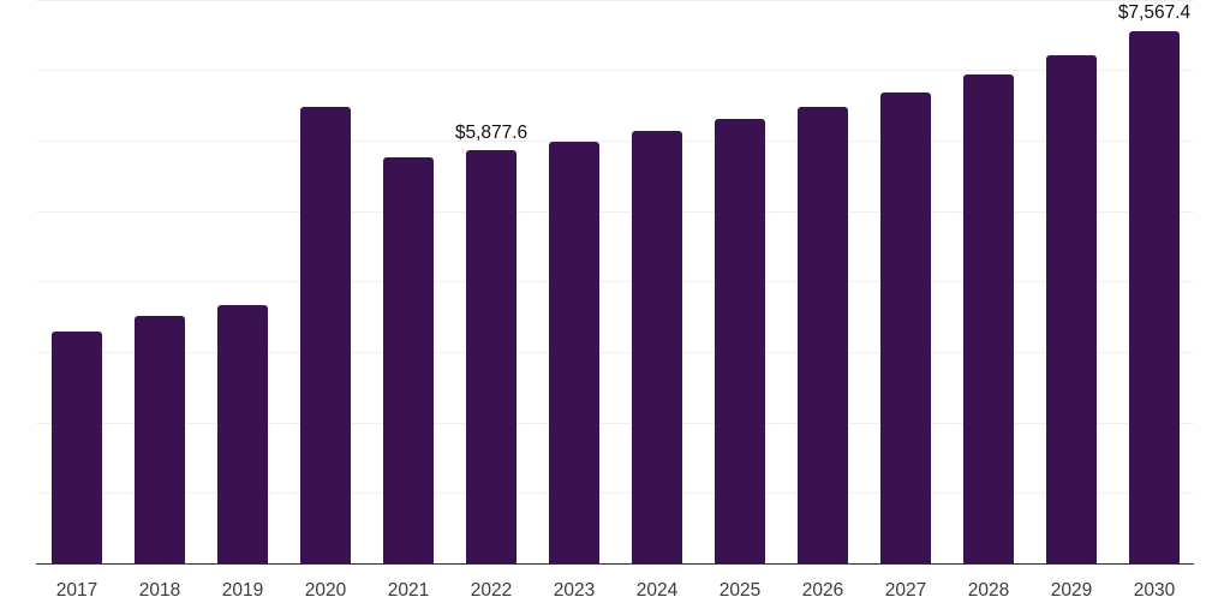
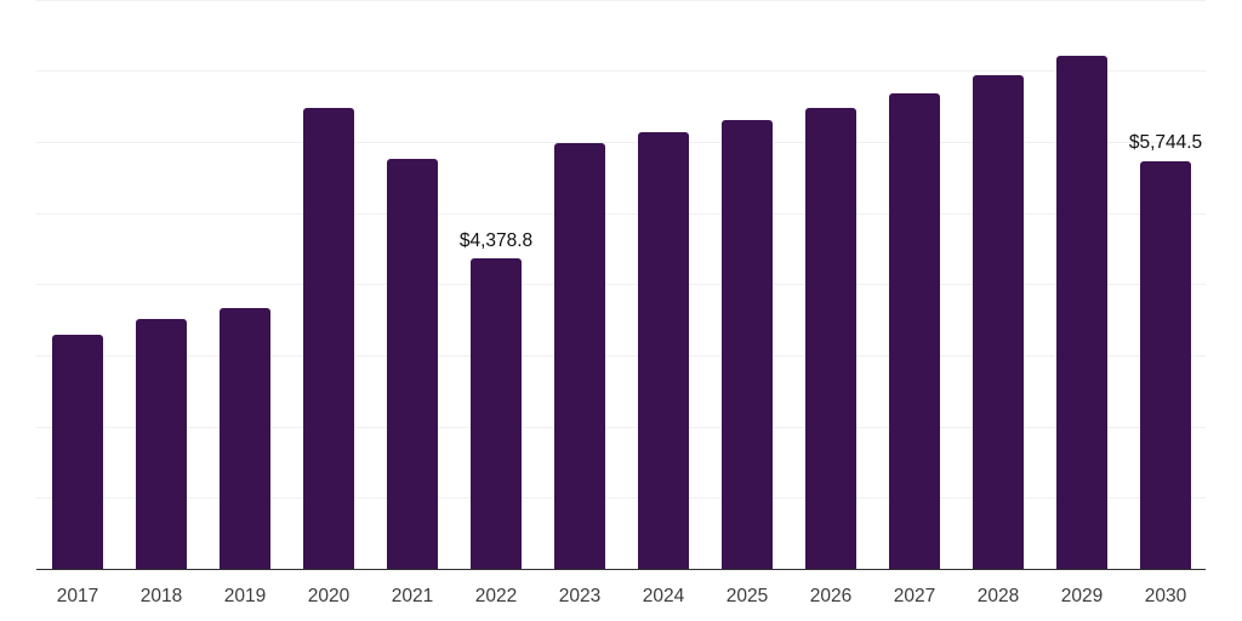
2022: $5,877.6 -> $4,378.8
2030: $7,567.4 -> $5,744.5
